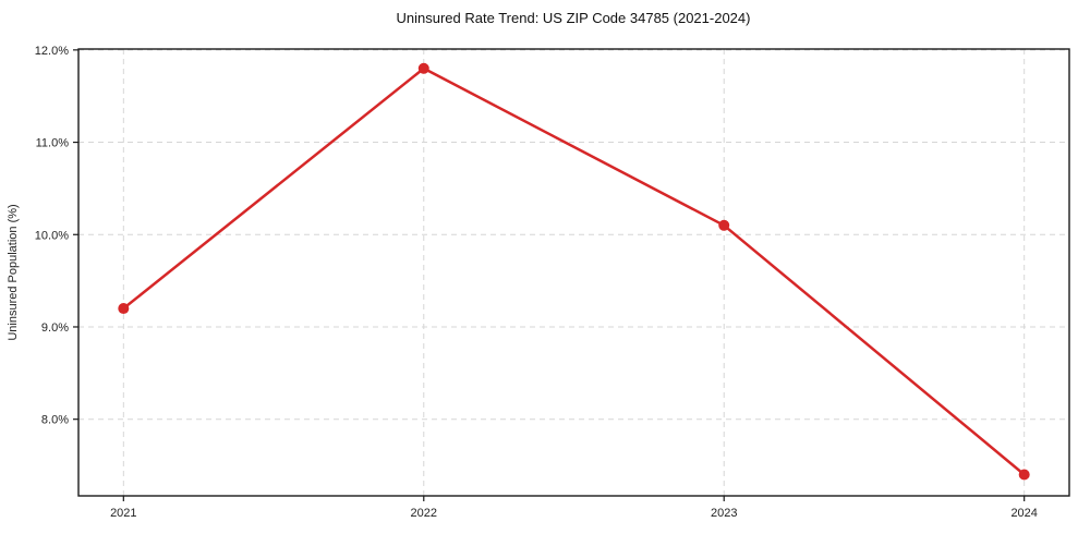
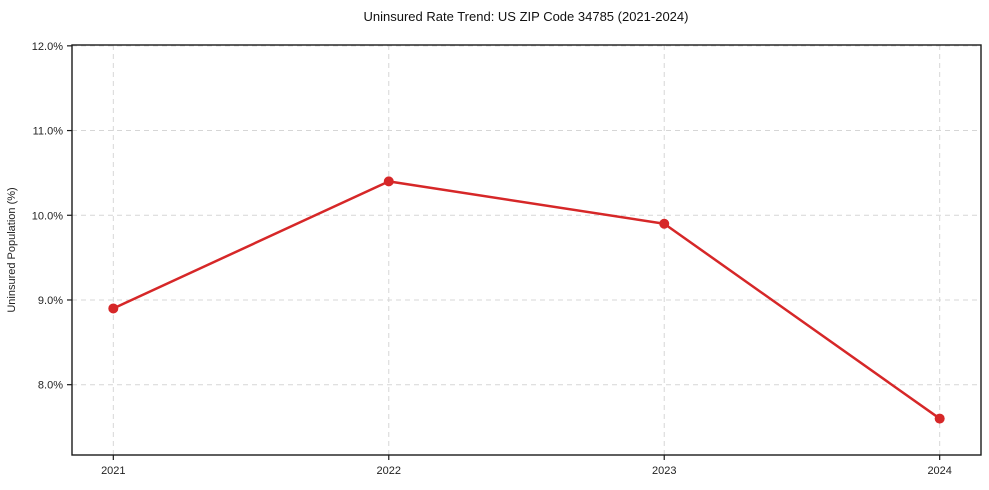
2021: 9.2% -> 8.9%
2022: 11.8% -> 10.4%
2023: 10.1% -> 9.9%
2024: 7.4% -> 7.6%
